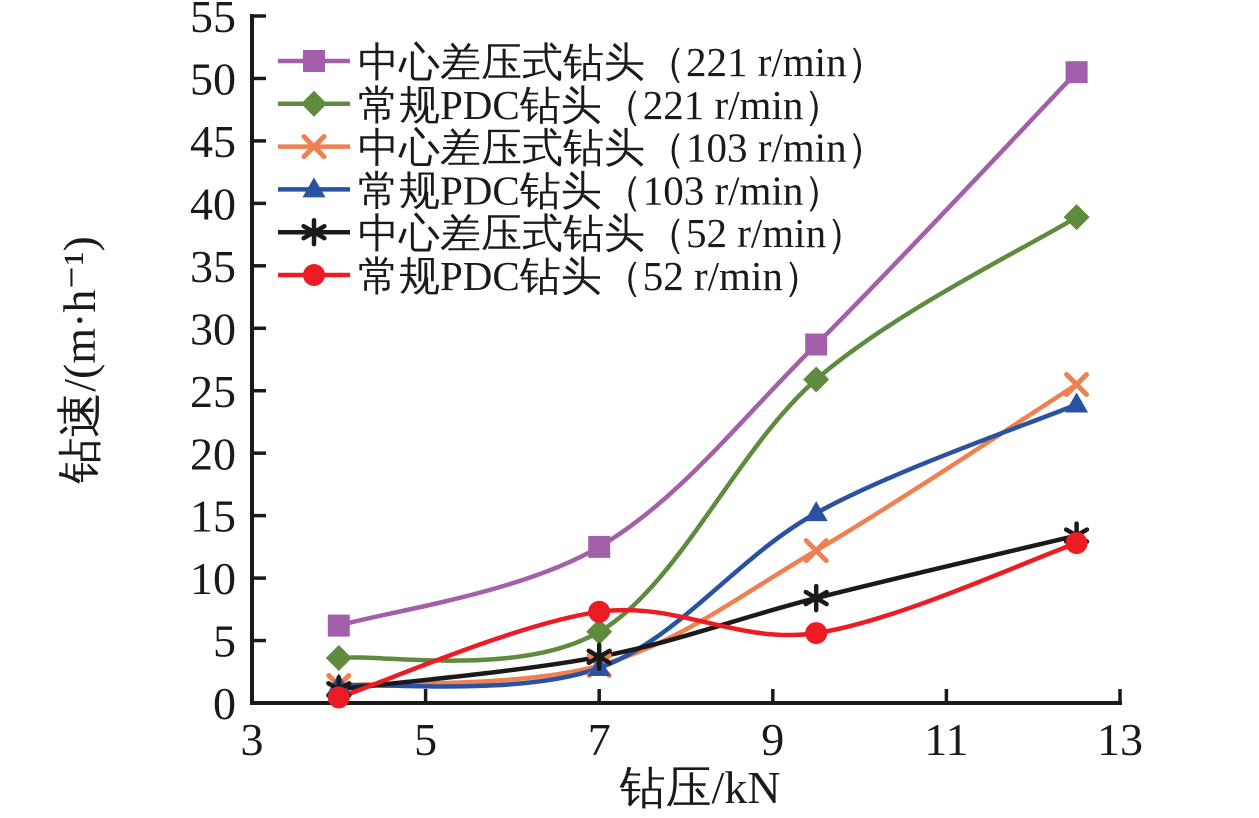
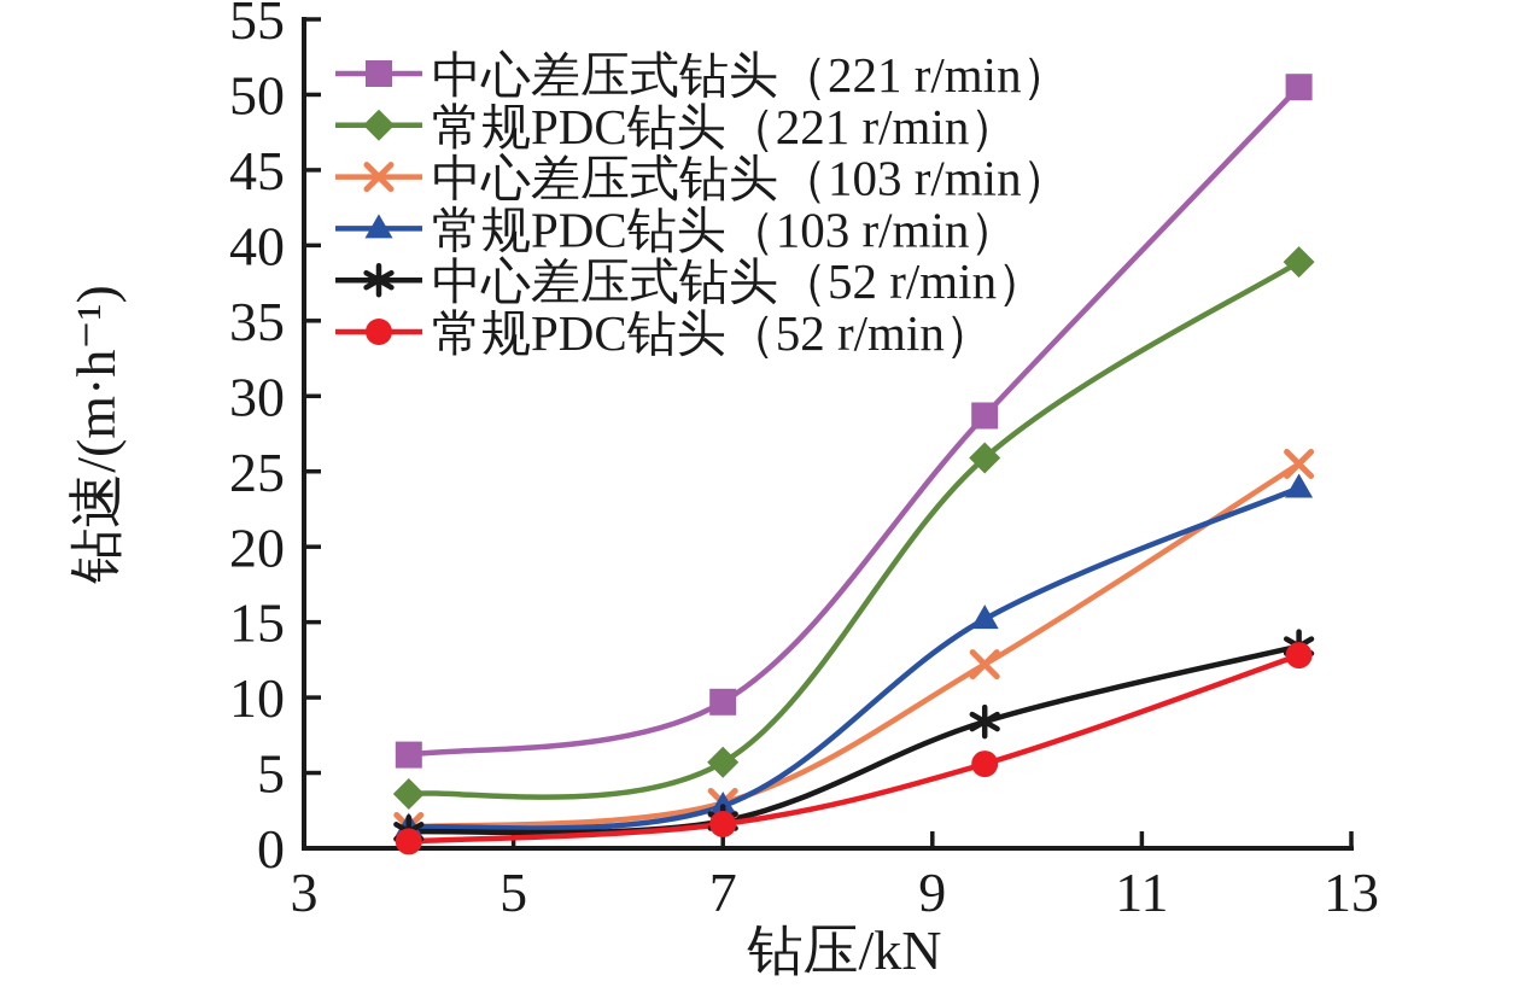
中心差压式钻头（221 r/min）/7: 12.5 -> 9.7
中心差压式钻头（52 r/min）/7: 3.7 -> 1.8
常规PDC钻头（52 r/min）/7: 7.3 -> 1.6
